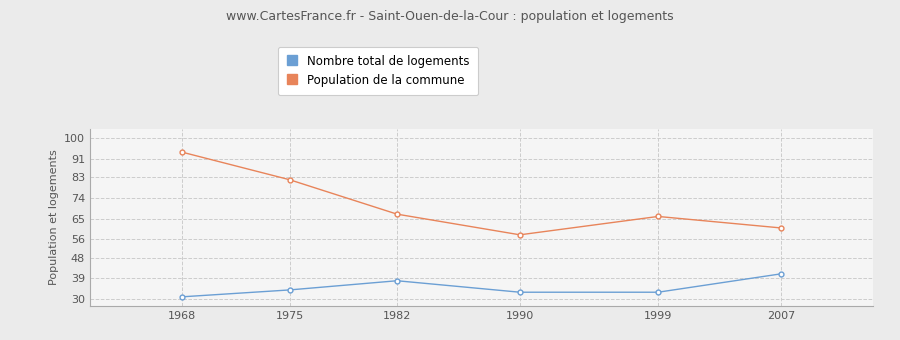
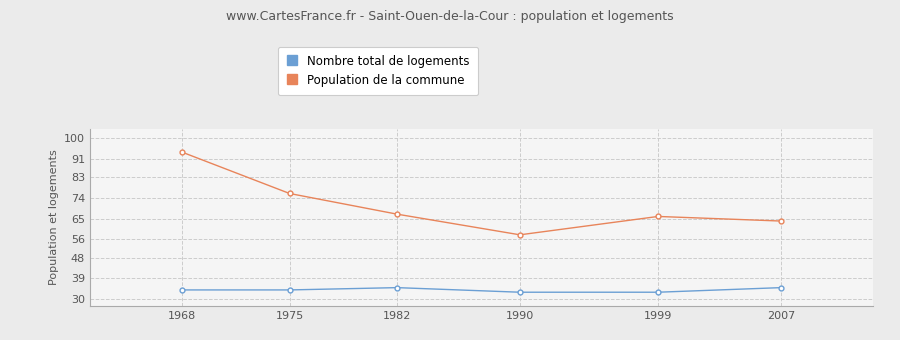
Nombre total de logements/1968: 31 -> 34
Population de la commune/1975: 82 -> 76
Nombre total de logements/1982: 38 -> 35
Nombre total de logements/2007: 41 -> 35
Population de la commune/2007: 61 -> 64
